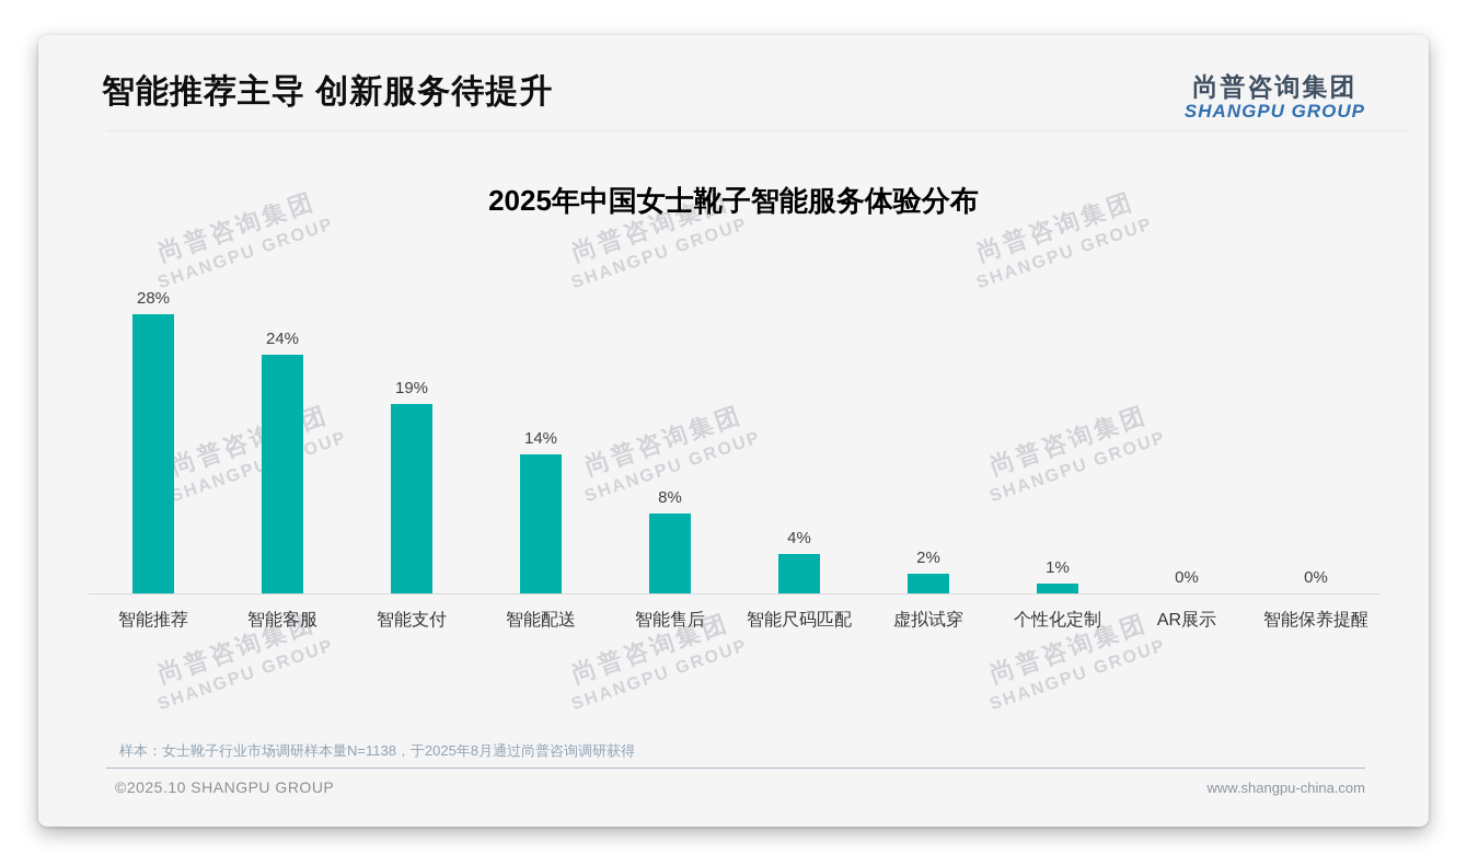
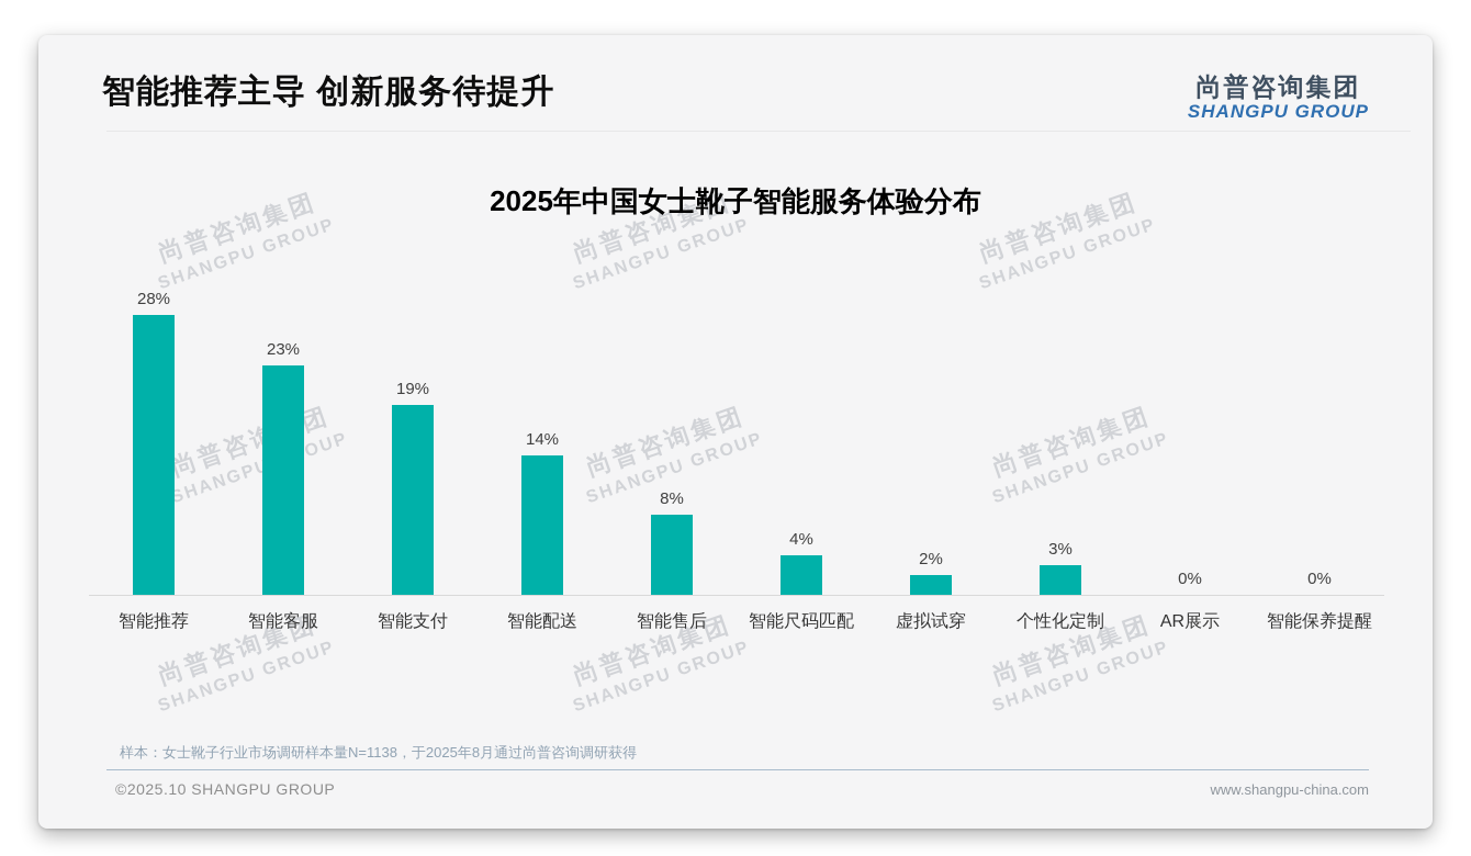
智能客服: 24% -> 23%
个性化定制: 1% -> 3%
